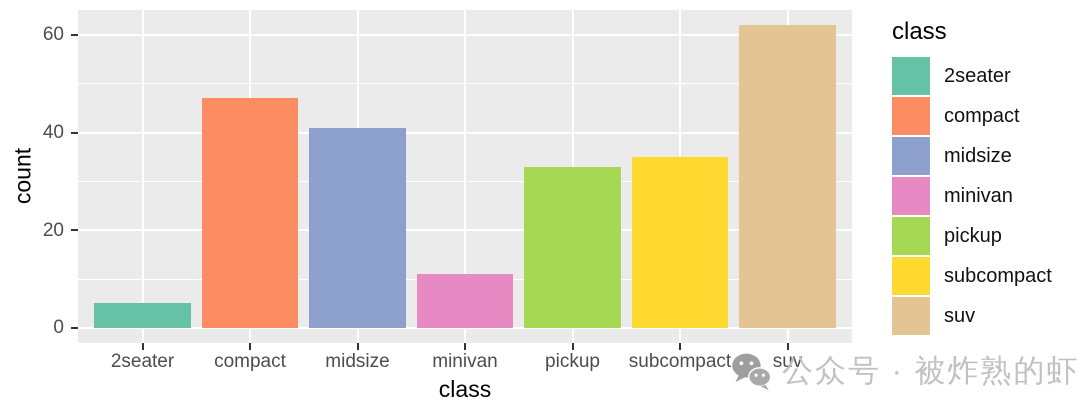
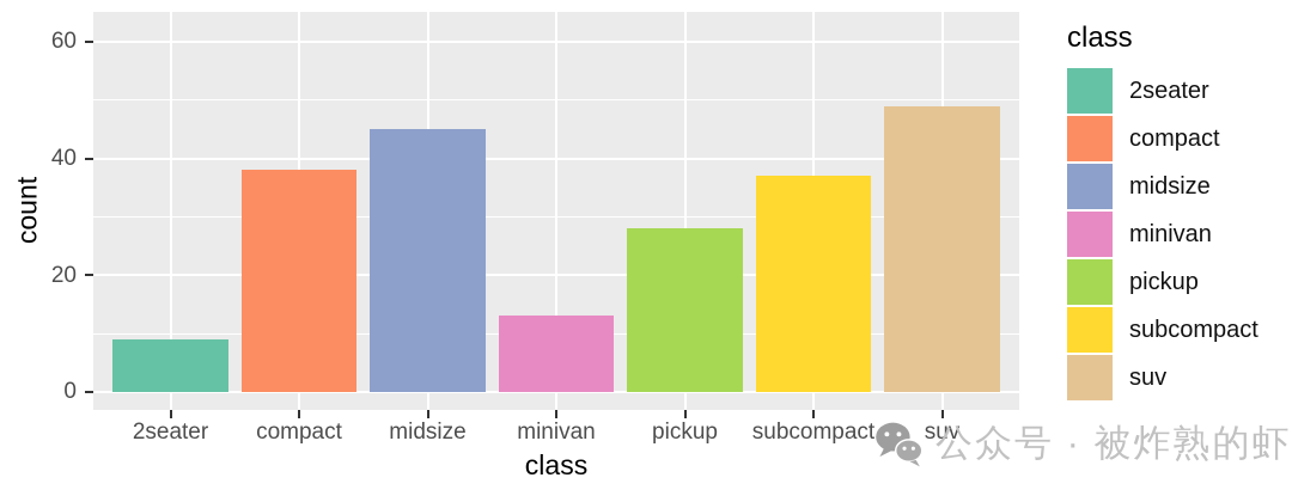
2seater: 5 -> 9
compact: 47 -> 38
midsize: 41 -> 45
minivan: 11 -> 13
pickup: 33 -> 28
subcompact: 35 -> 37
suv: 62 -> 49
